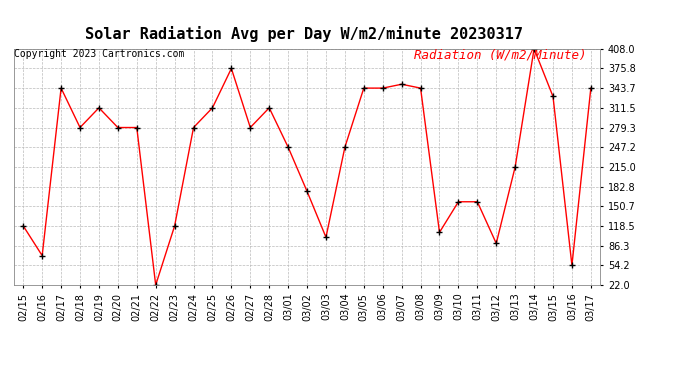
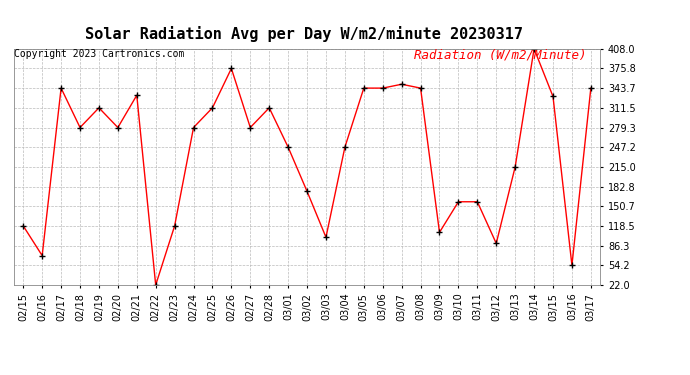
02/21: 279 -> 332
